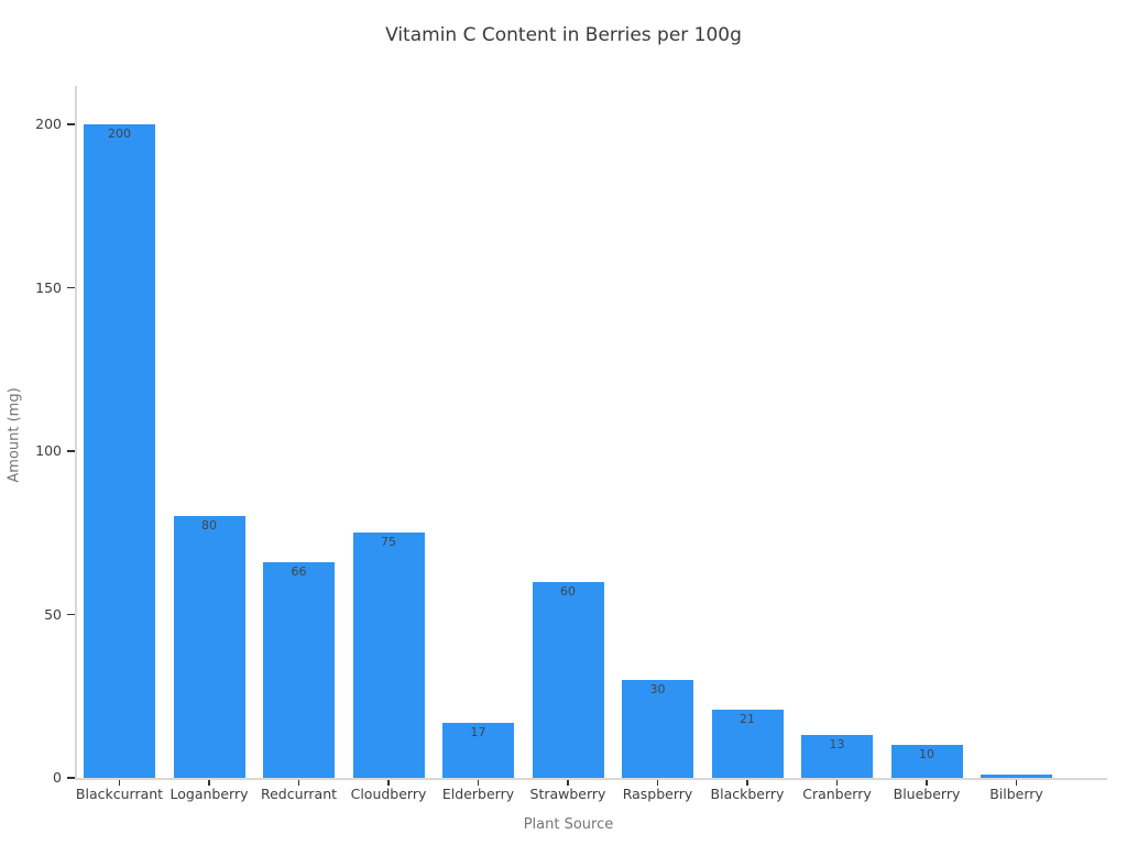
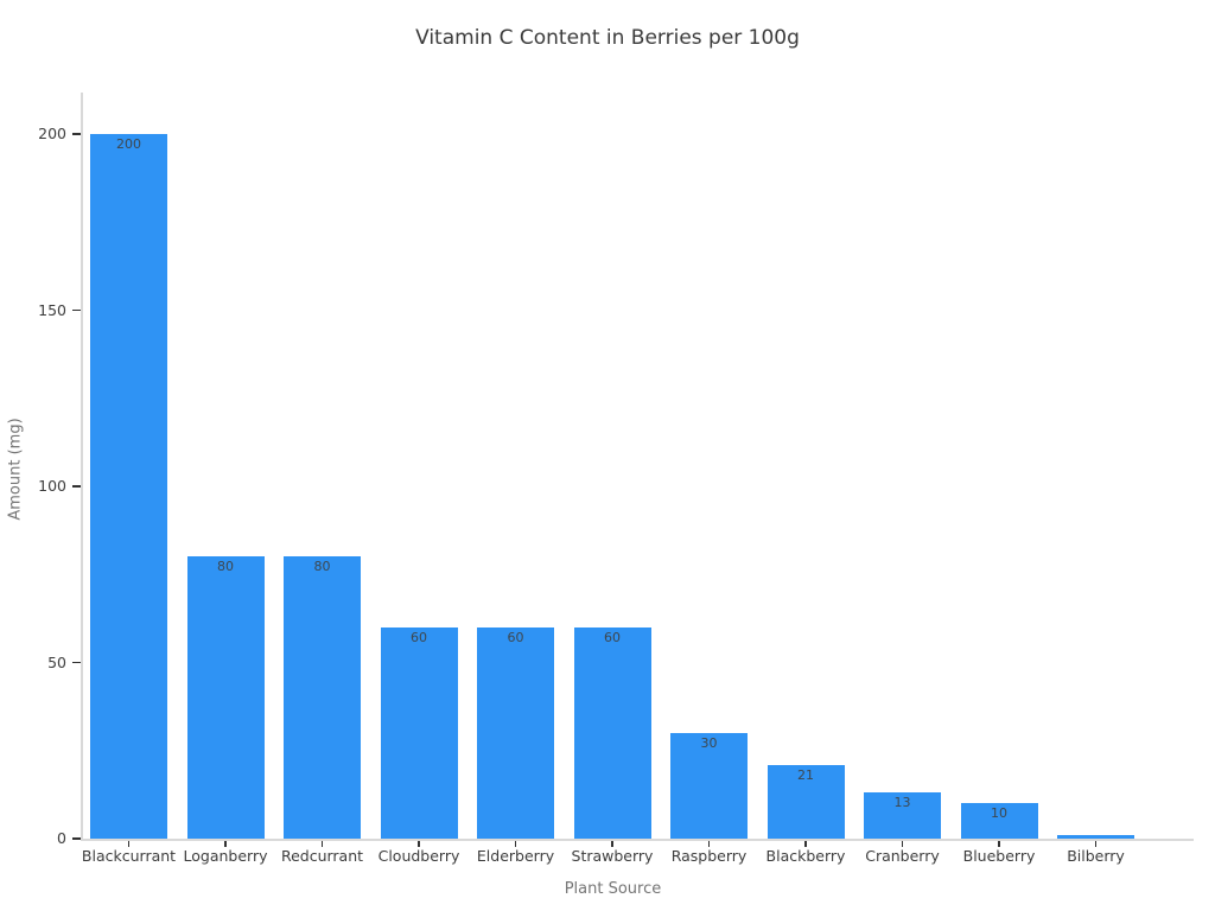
Redcurrant: 66 -> 80
Cloudberry: 75 -> 60
Elderberry: 17 -> 60
